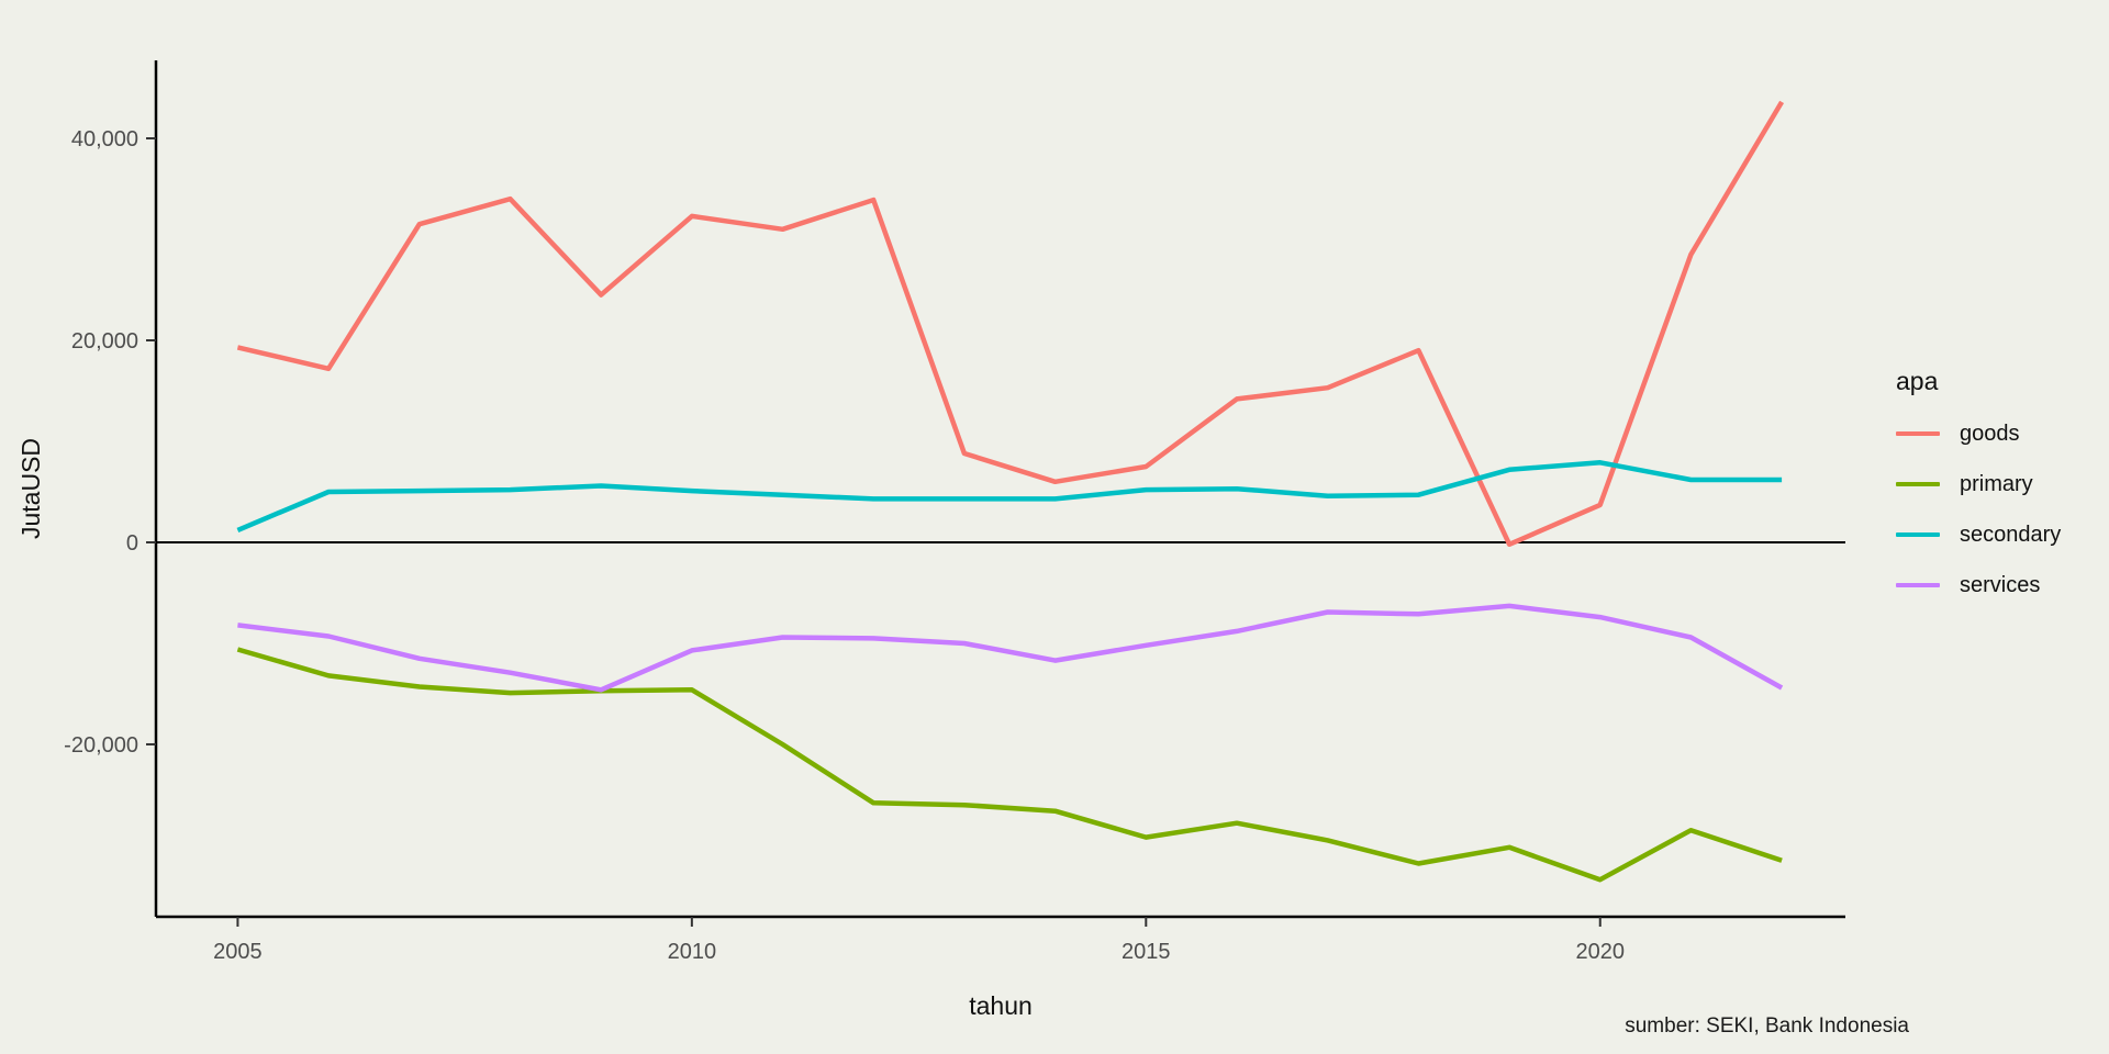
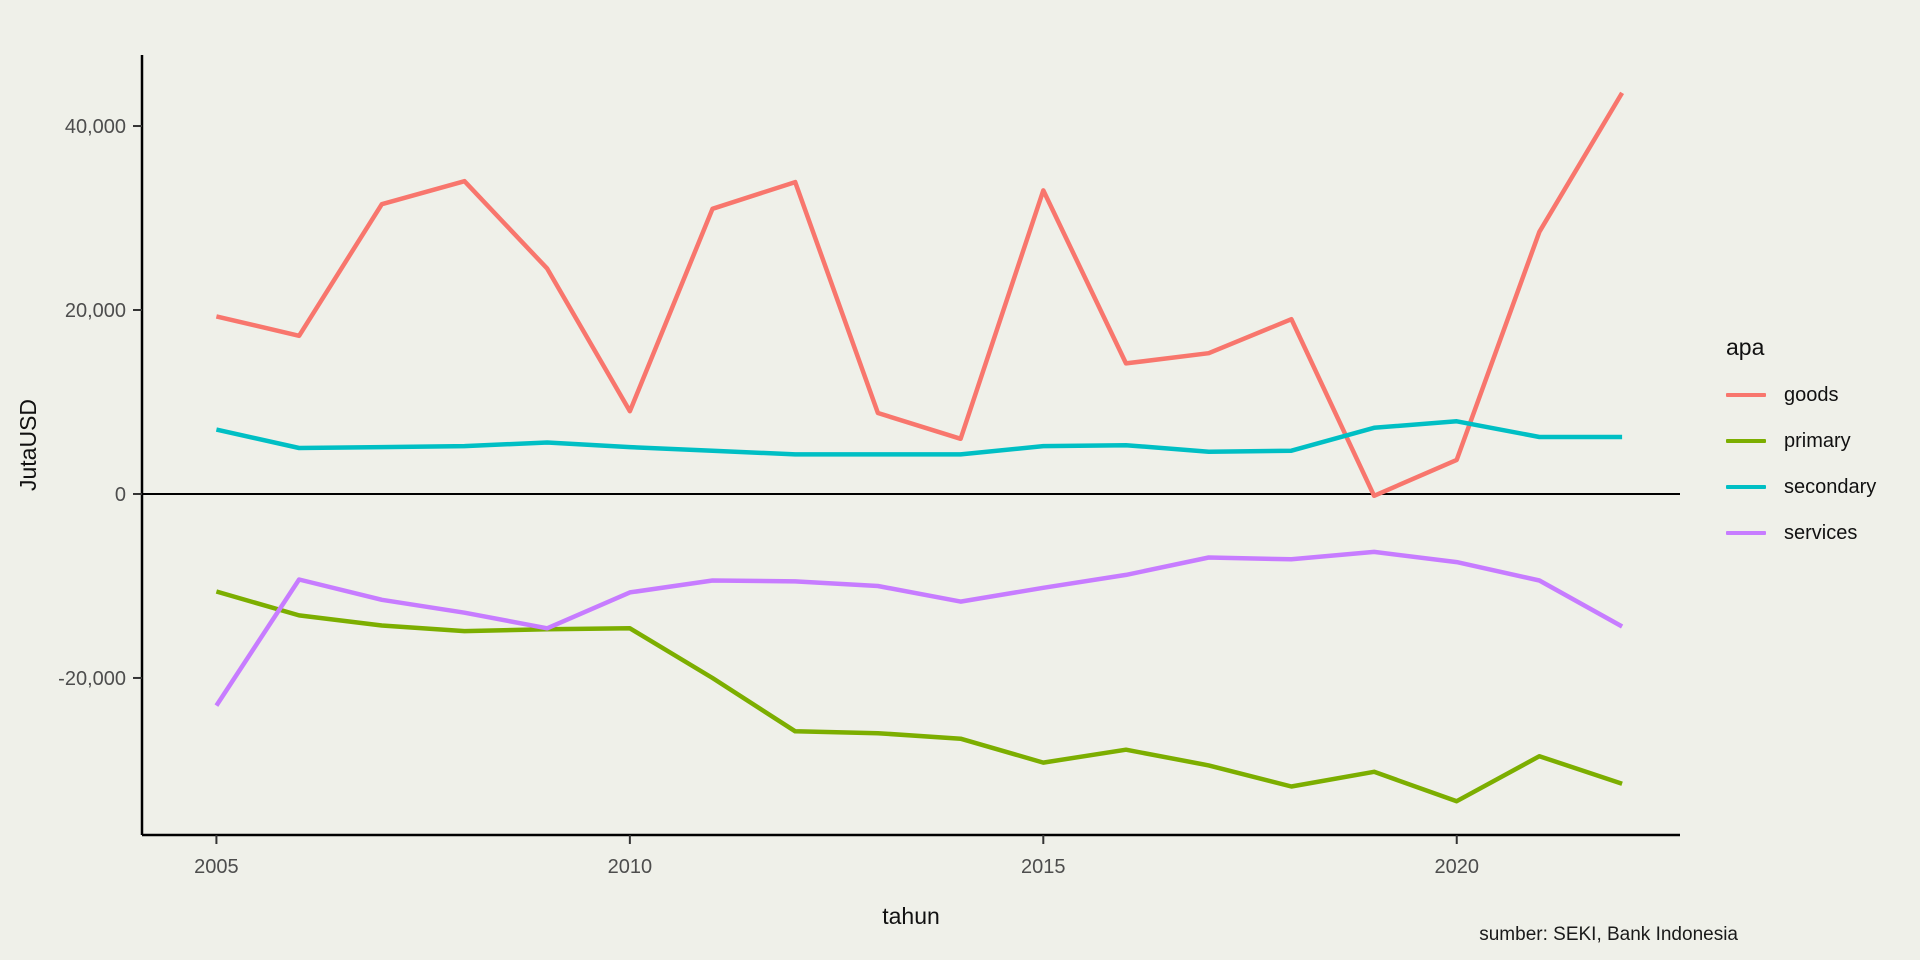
secondary/2005: 1000 -> 7000
services/2005: -8000 -> -23000
goods/2010: 32000 -> 9000
goods/2015: 8000 -> 33000
